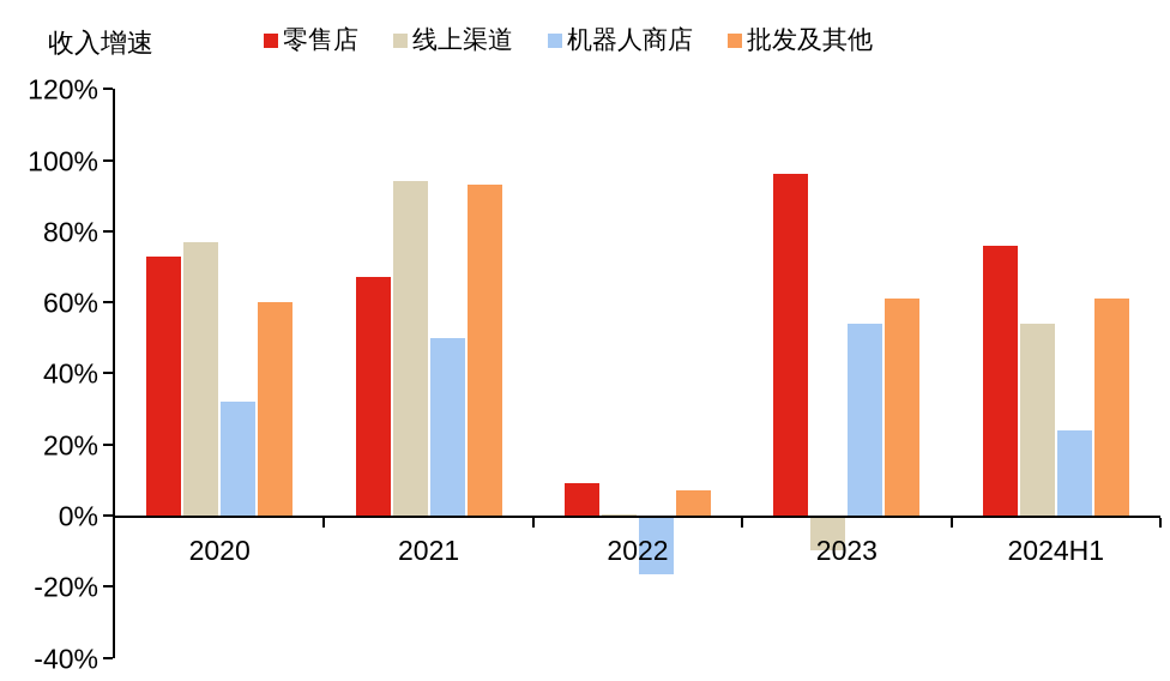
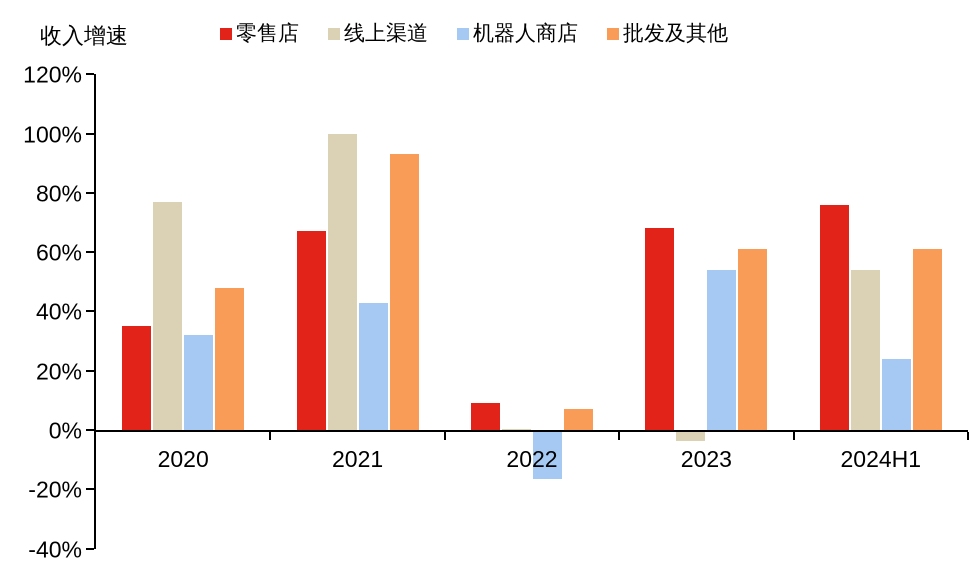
零售店/2020: 73% -> 35%
批发及其他/2020: 60% -> 48%
线上渠道/2021: 94% -> 100%
机器人商店/2021: 50% -> 43%
零售店/2023: 96% -> 68%
线上渠道/2023: -9% -> -3%
